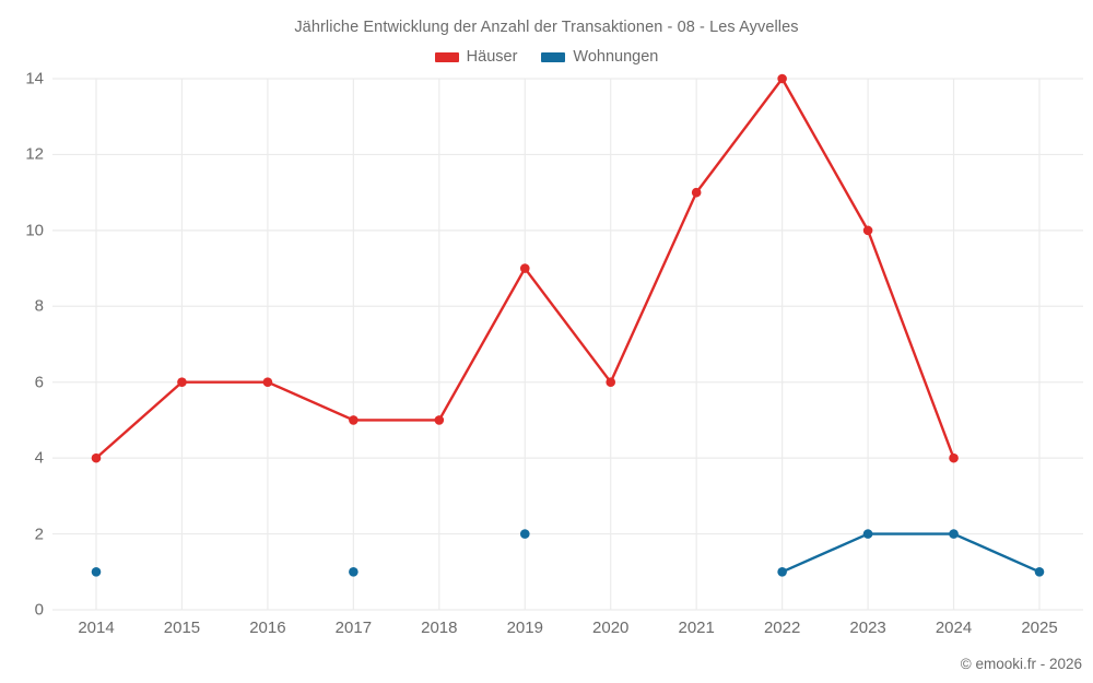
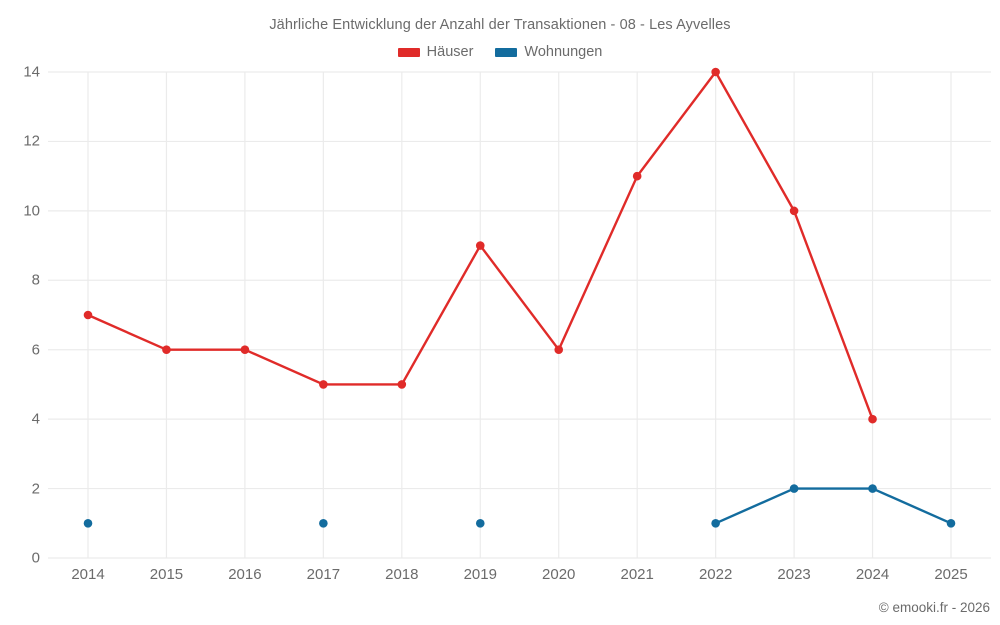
Häuser/2014: 4 -> 7
Wohnungen/2019: 2 -> 1
